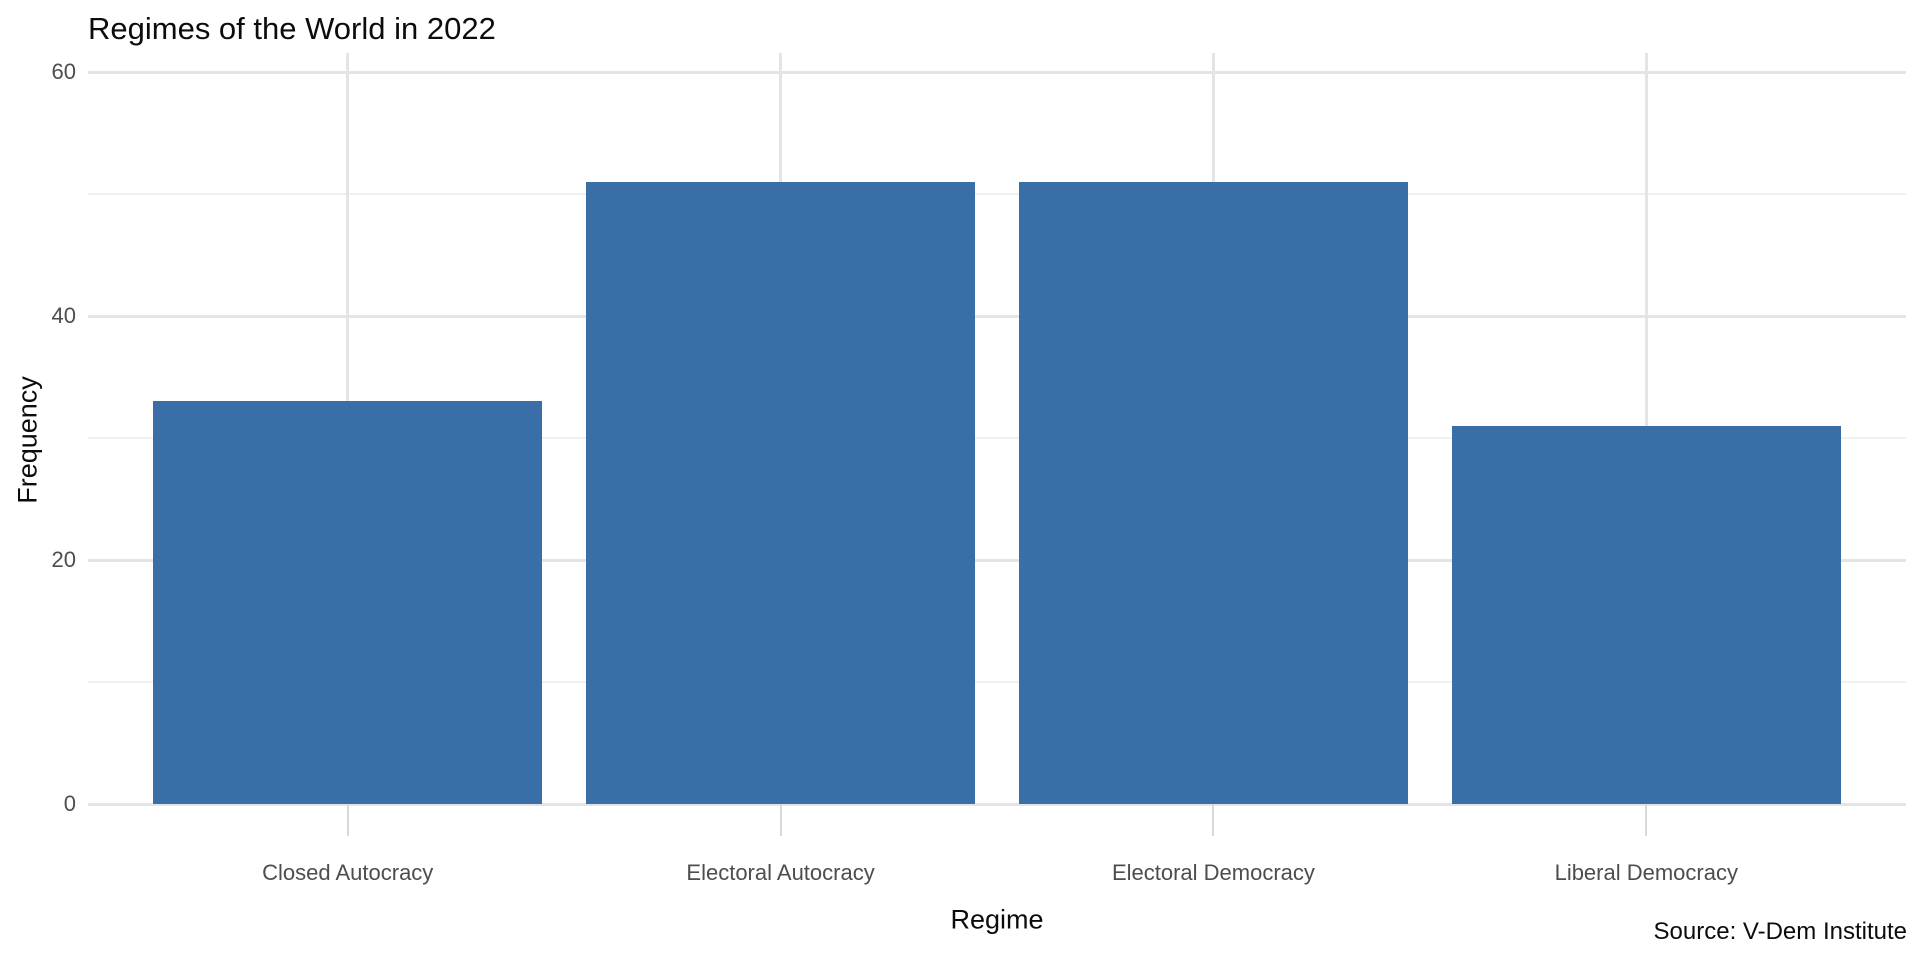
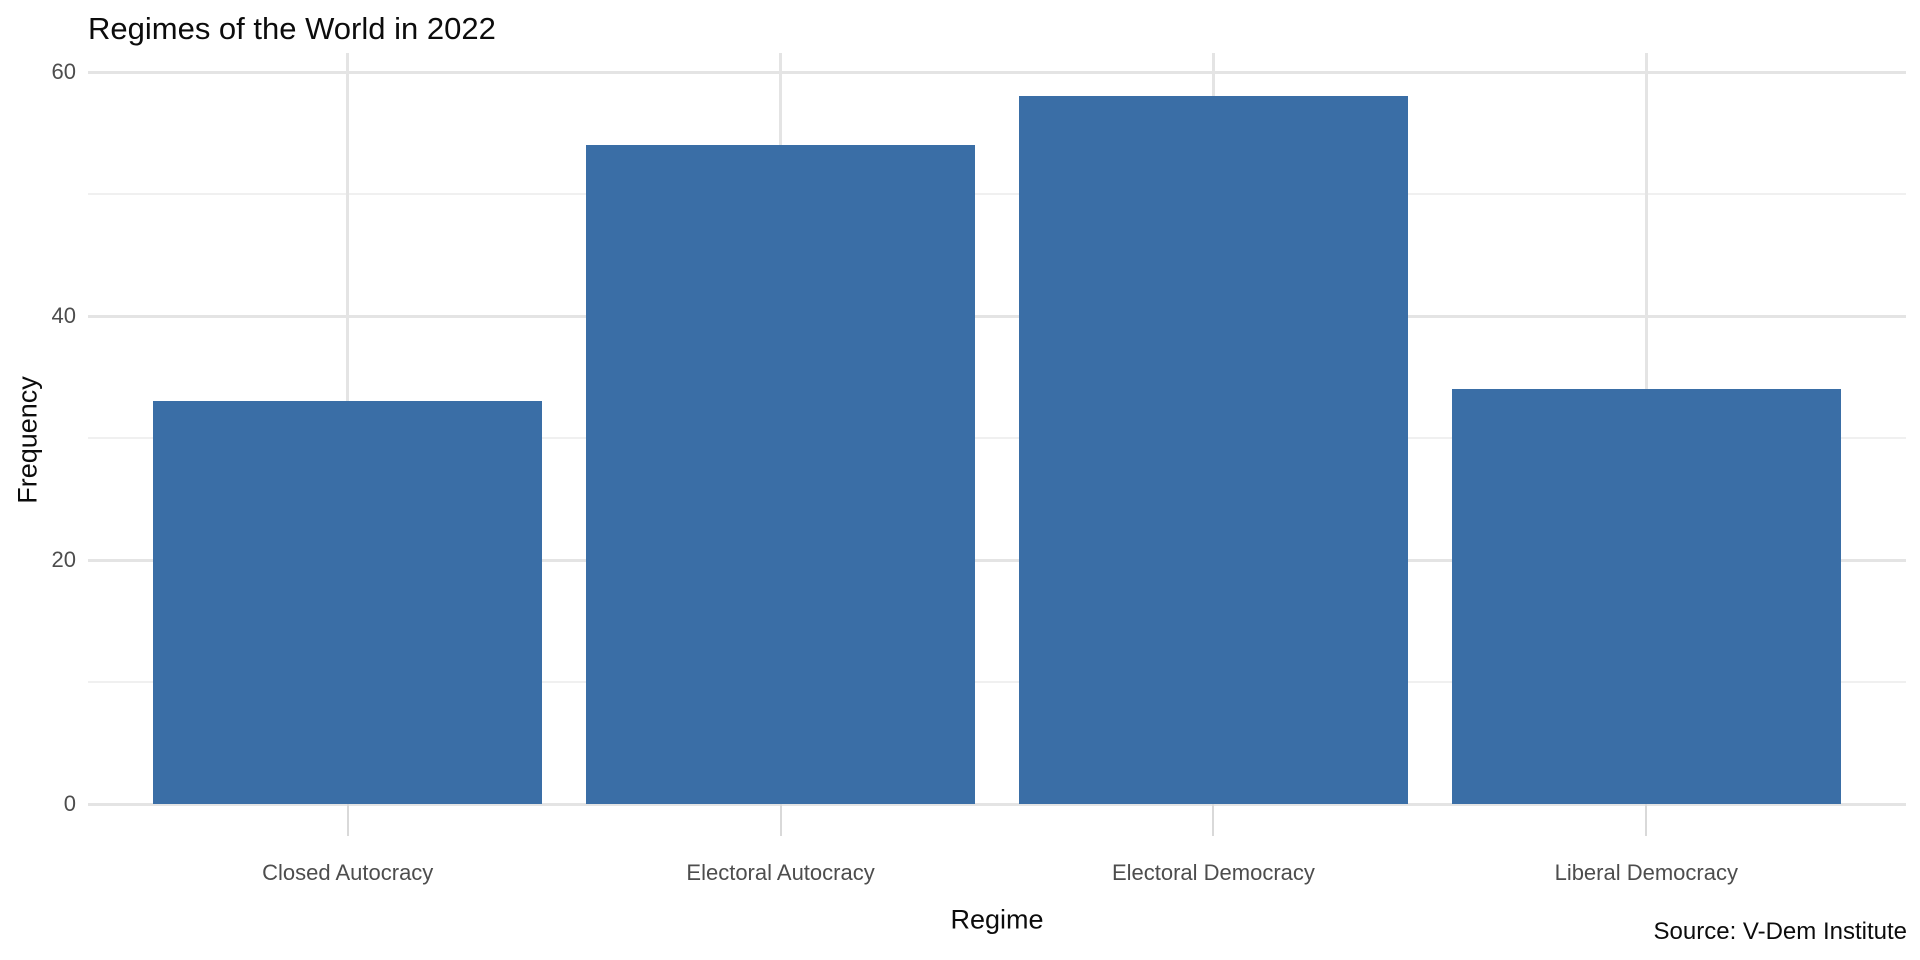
Electoral Autocracy: 51 -> 54
Electoral Democracy: 51 -> 58
Liberal Democracy: 31 -> 34
